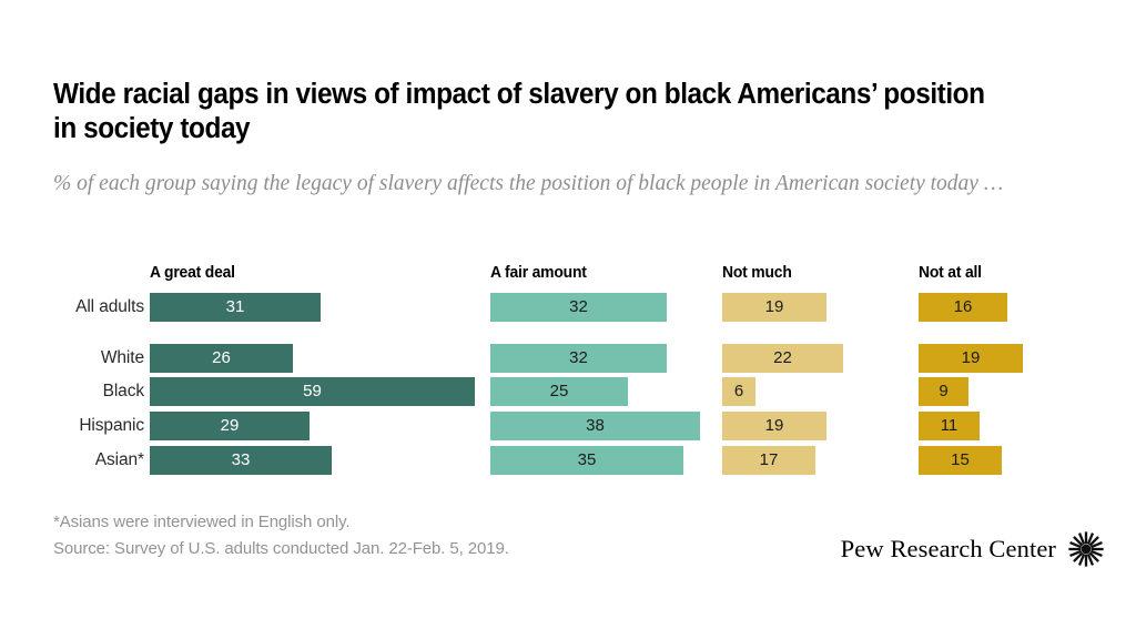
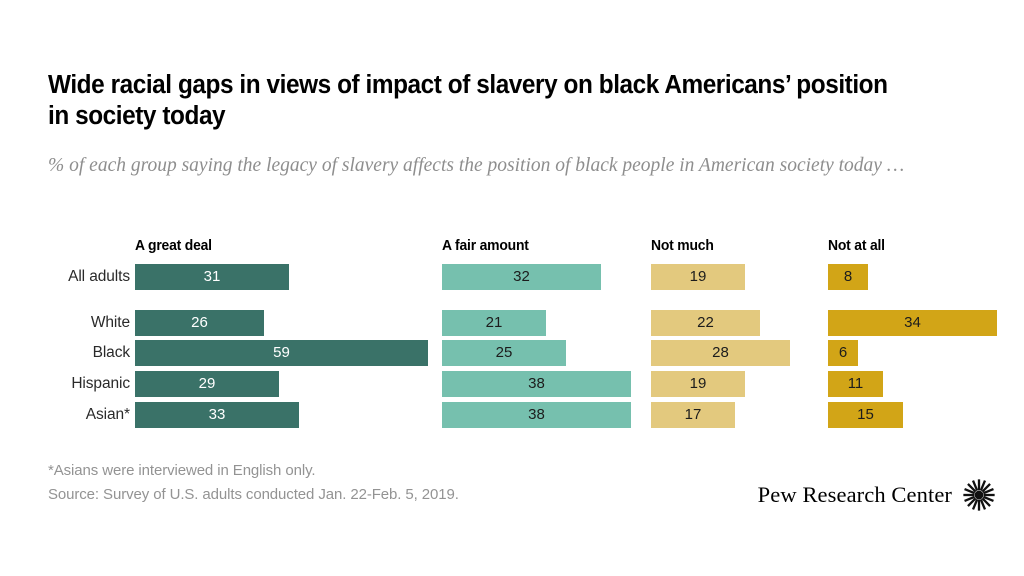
Not at all/All adults: 16 -> 8
A fair amount/White: 32 -> 21
Not at all/White: 19 -> 34
Not much/Black: 6 -> 28
Not at all/Black: 9 -> 6
A fair amount/Asian*: 35 -> 38
